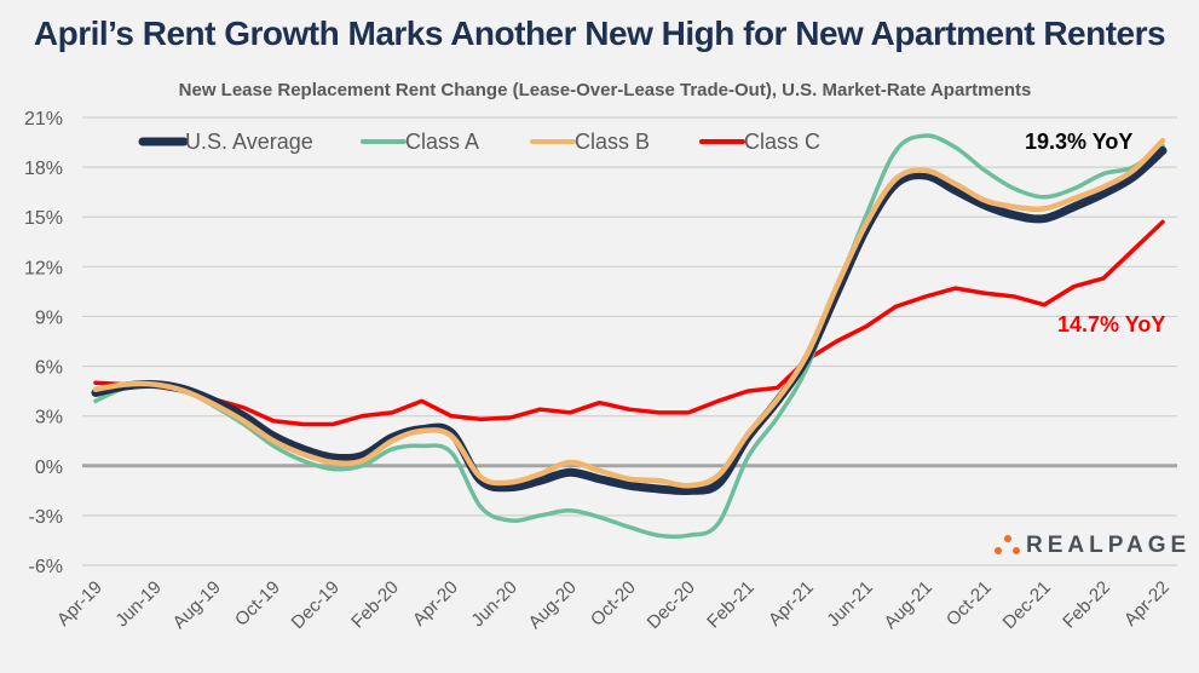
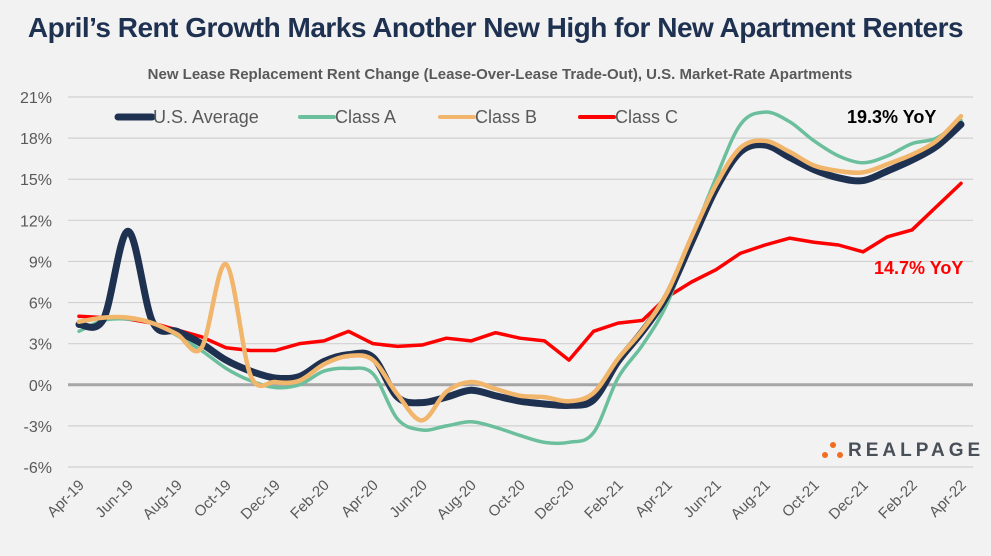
U.S. Average/Jun-19: 4.9% -> 11.2%
Class B/Oct-19: 1.5% -> 8.8%
Class B/Jun-20: -1.0% -> -2.6%
Class C/Dec-20: 3.2% -> 1.8%
